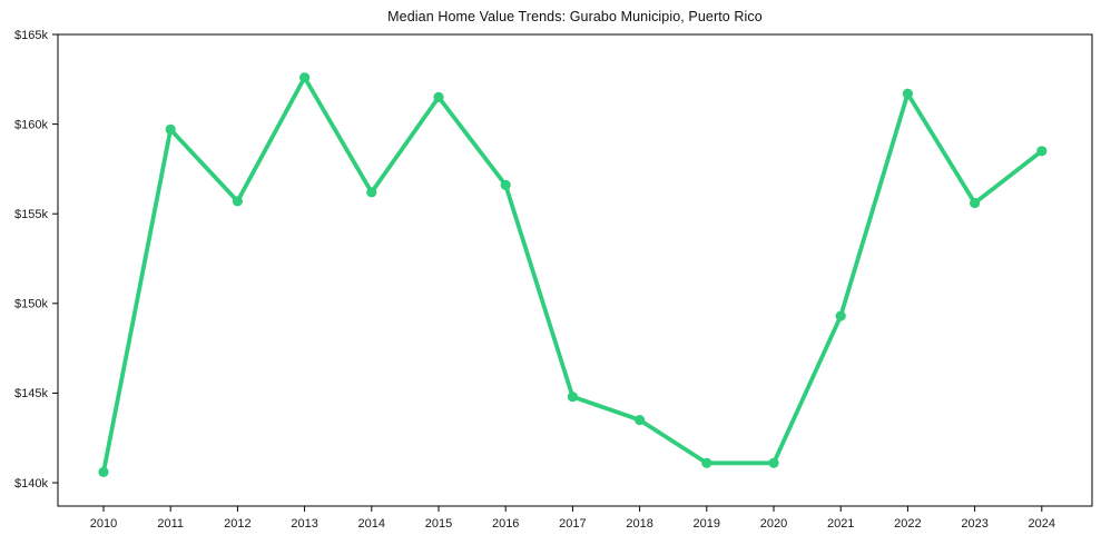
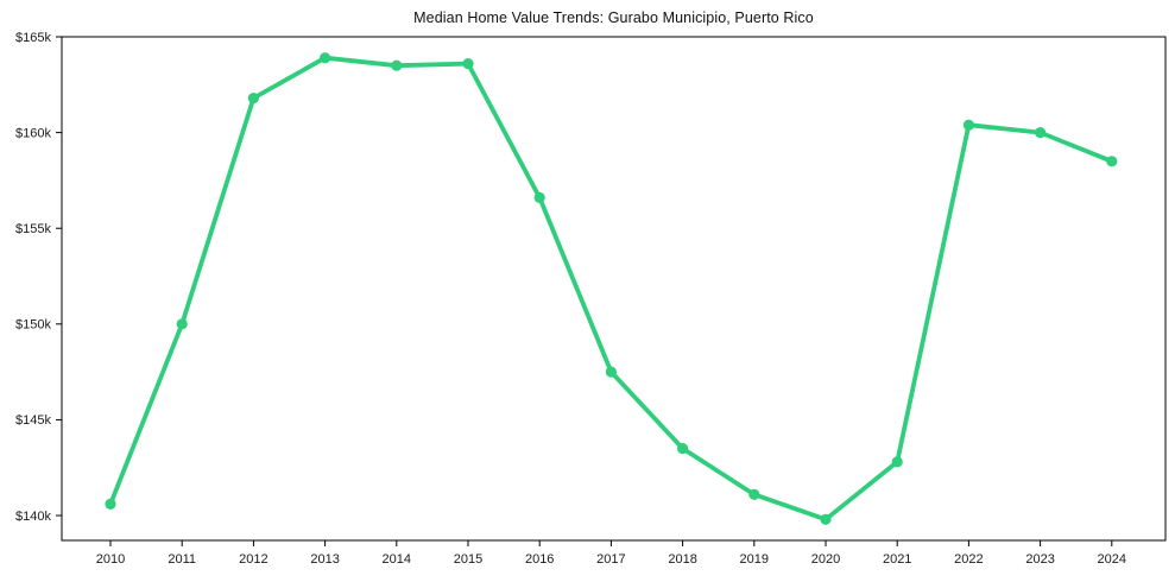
2011: $159.7k -> $150.0k
2012: $155.7k -> $161.8k
2013: $162.6k -> $163.9k
2014: $156.2k -> $163.5k
2015: $161.5k -> $163.6k
2017: $144.8k -> $147.5k
2020: $141.1k -> $139.8k
2021: $149.3k -> $142.8k
2022: $161.7k -> $160.4k
2023: $155.6k -> $160.0k
